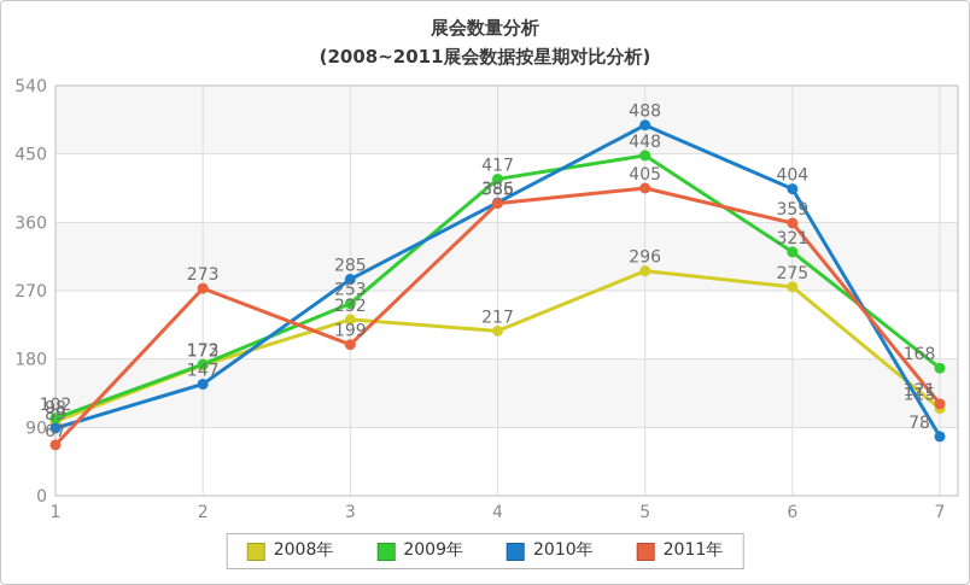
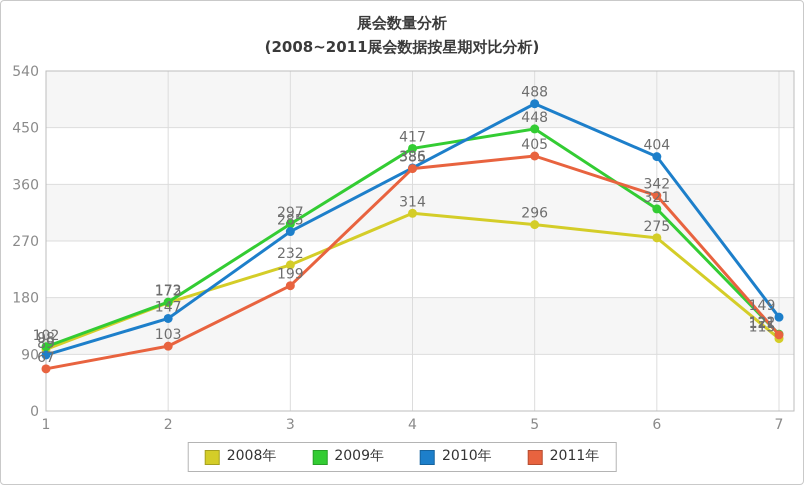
2011年/2: 273 -> 103
2009年/3: 253 -> 297
2008年/4: 217 -> 314
2011年/6: 359 -> 342
2009年/7: 168 -> 122
2010年/7: 78 -> 149
